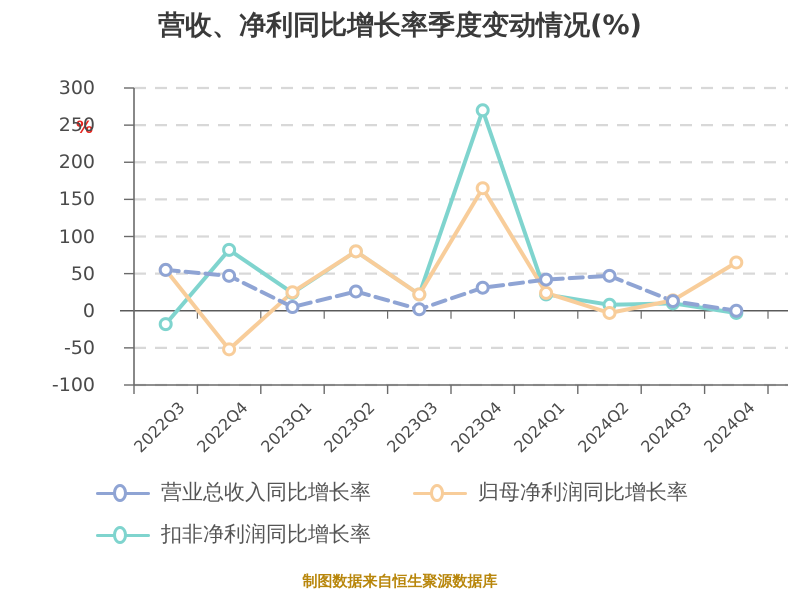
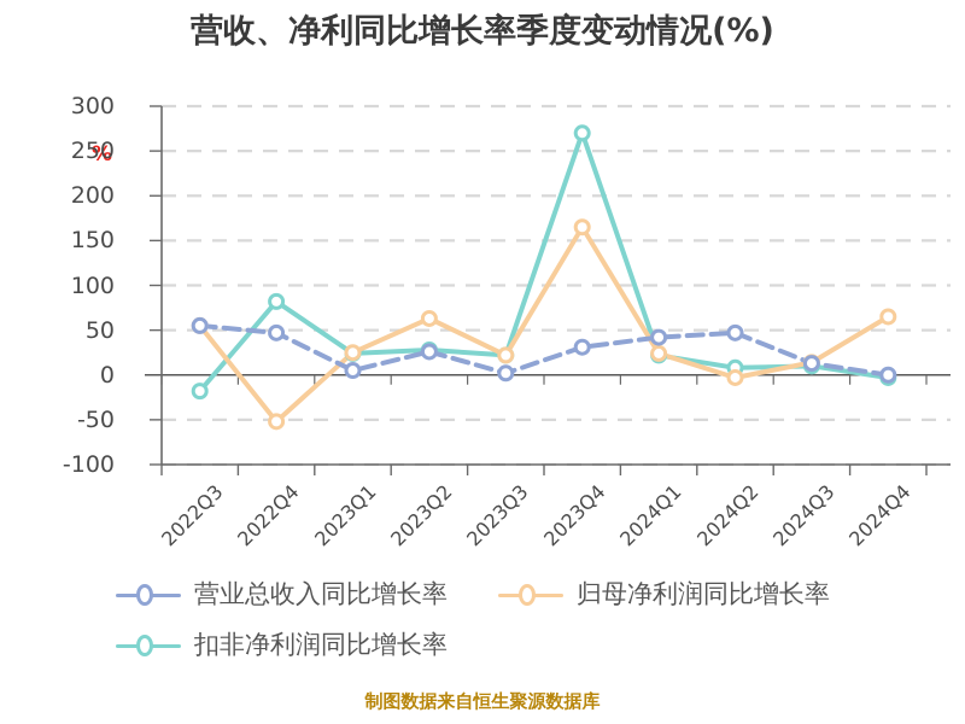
归母净利润同比增长率/2023Q2: 80 -> 60
扣非净利润同比增长率/2023Q2: 80 -> 30
